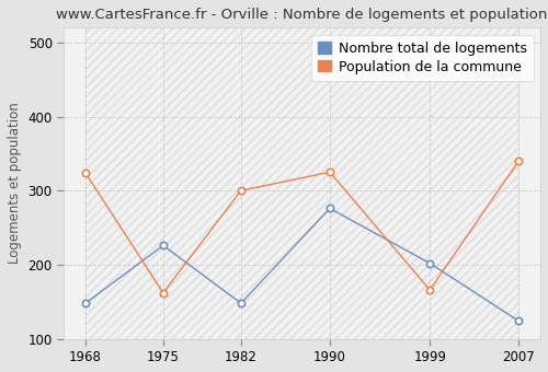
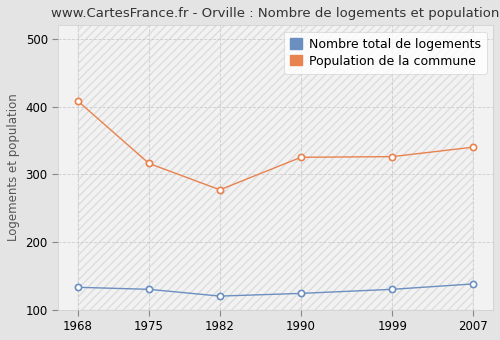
Nombre total de logements/1968: 148 -> 133
Population de la commune/1968: 324 -> 408
Nombre total de logements/1975: 226 -> 130
Population de la commune/1975: 162 -> 316
Nombre total de logements/1982: 148 -> 120
Population de la commune/1982: 300 -> 277
Nombre total de logements/1990: 276 -> 124
Nombre total de logements/1999: 202 -> 130
Population de la commune/1999: 166 -> 326
Nombre total de logements/2007: 124 -> 138
